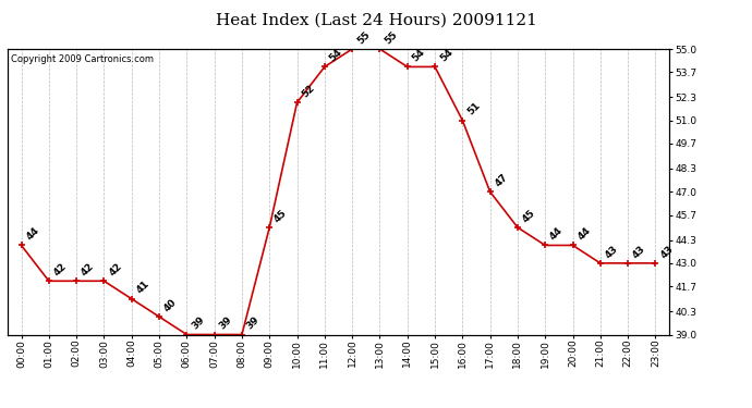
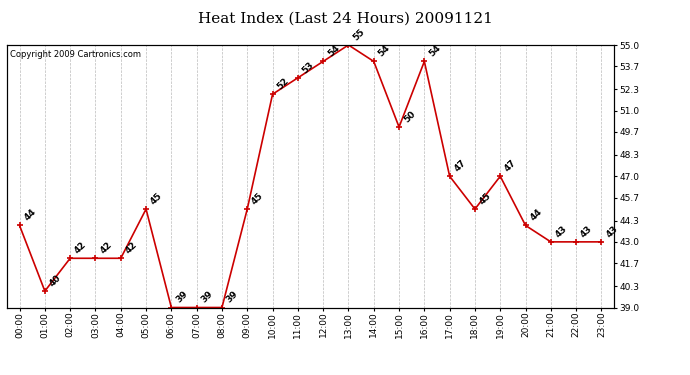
01:00: 42 -> 40
04:00: 41 -> 42
05:00: 40 -> 45
11:00: 54 -> 53
12:00: 55 -> 54
15:00: 54 -> 50
16:00: 51 -> 54
19:00: 44 -> 47
